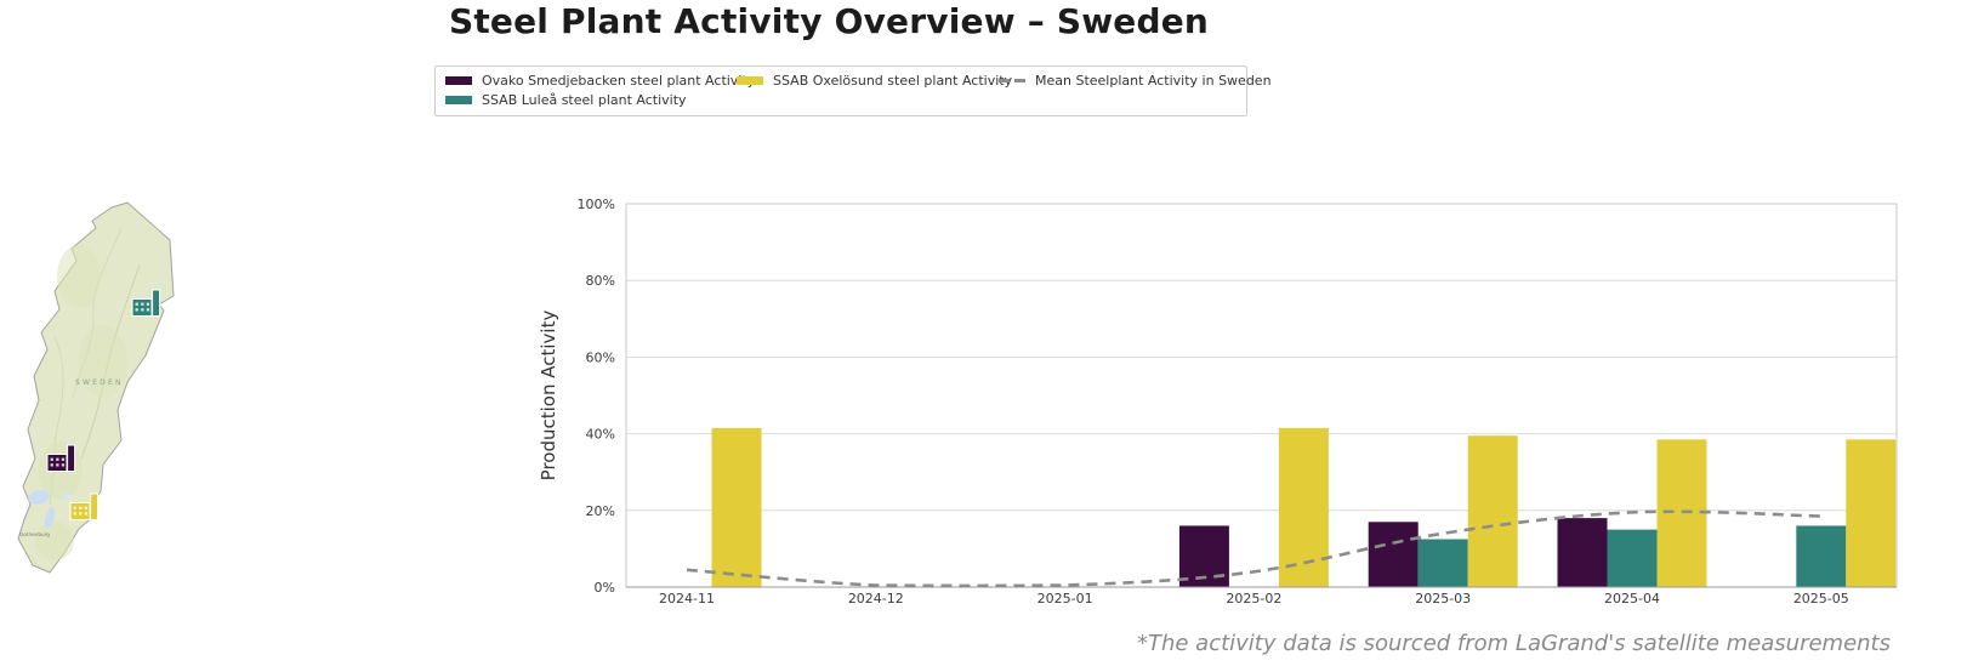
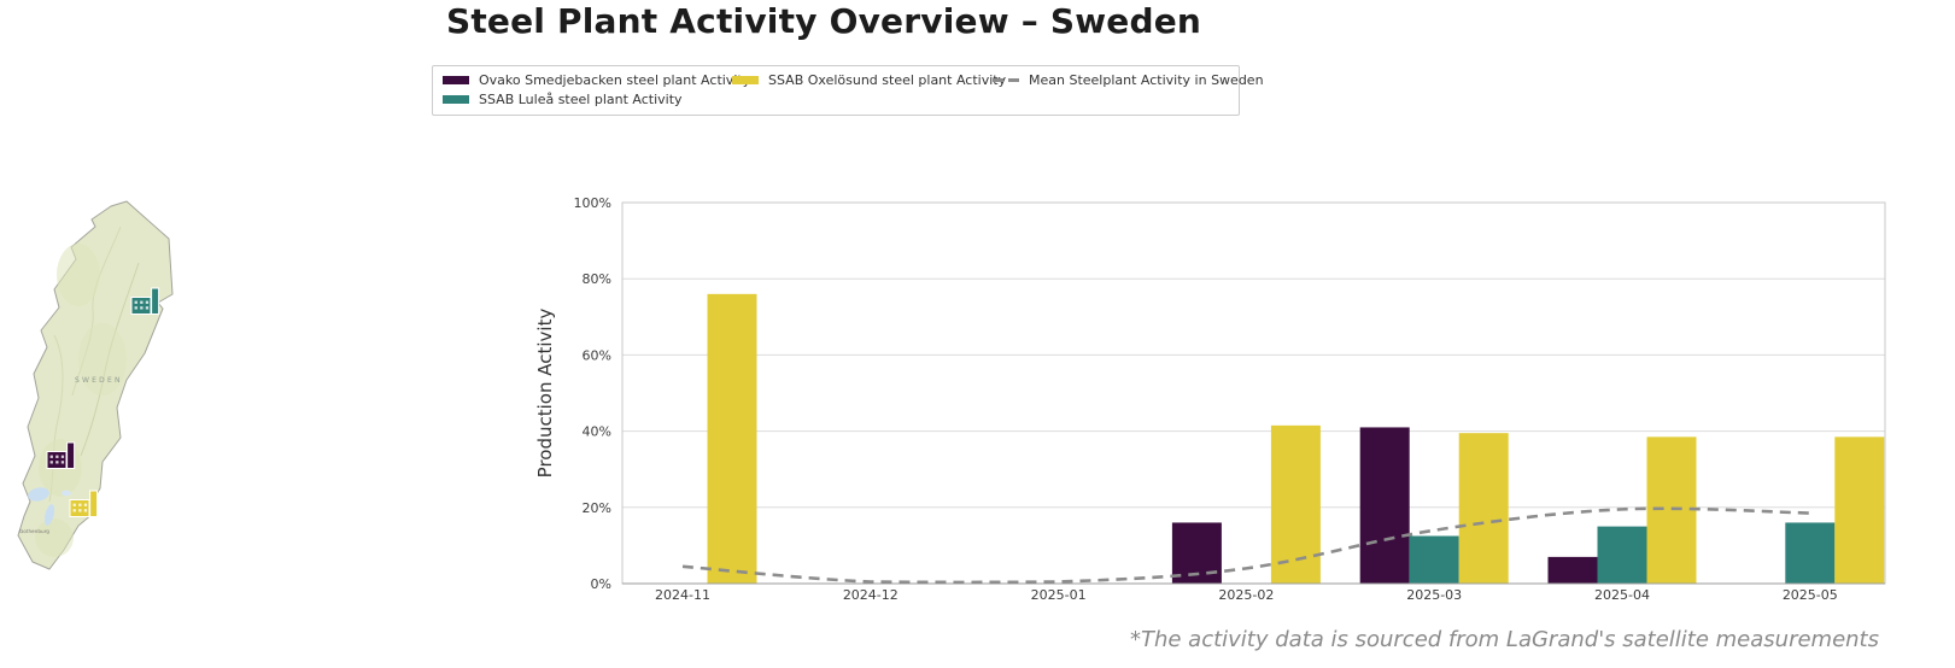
SSAB Oxelösund steel plant Activity/2024-11: 42% -> 76%
Ovako Smedjebacken steel plant Activity/2025-03: 17% -> 41%
Ovako Smedjebacken steel plant Activity/2025-04: 18% -> 7%
